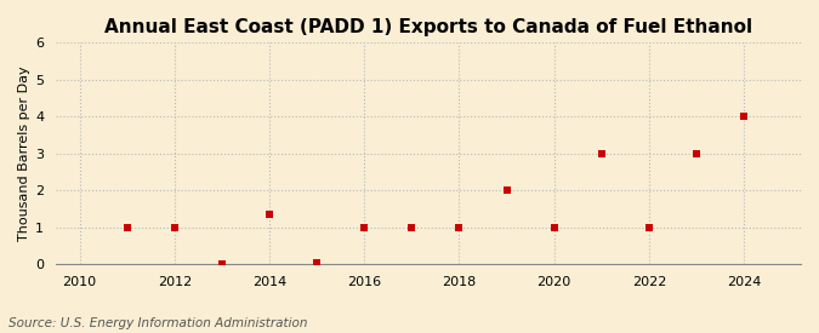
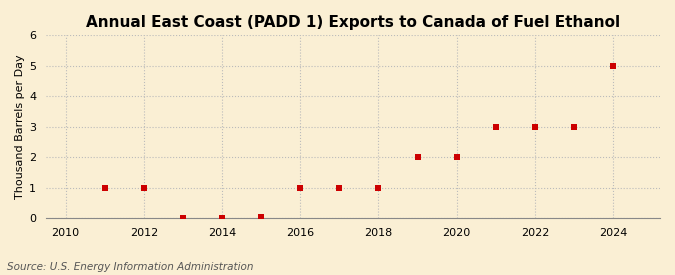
2014: 1.35 -> 0.02
2020: 1.00 -> 2.00
2022: 1.00 -> 3.00
2024: 4.00 -> 5.00
